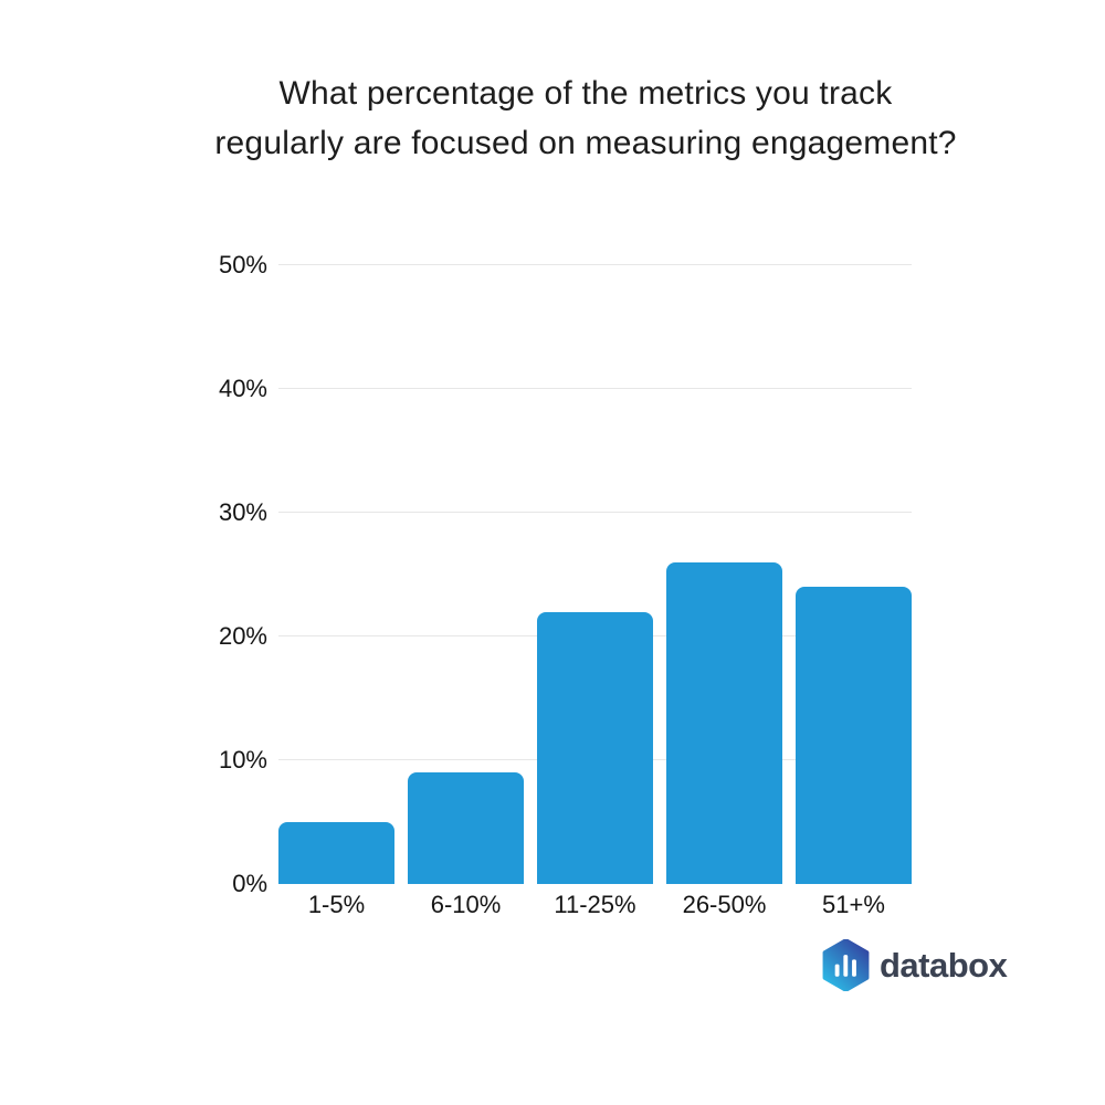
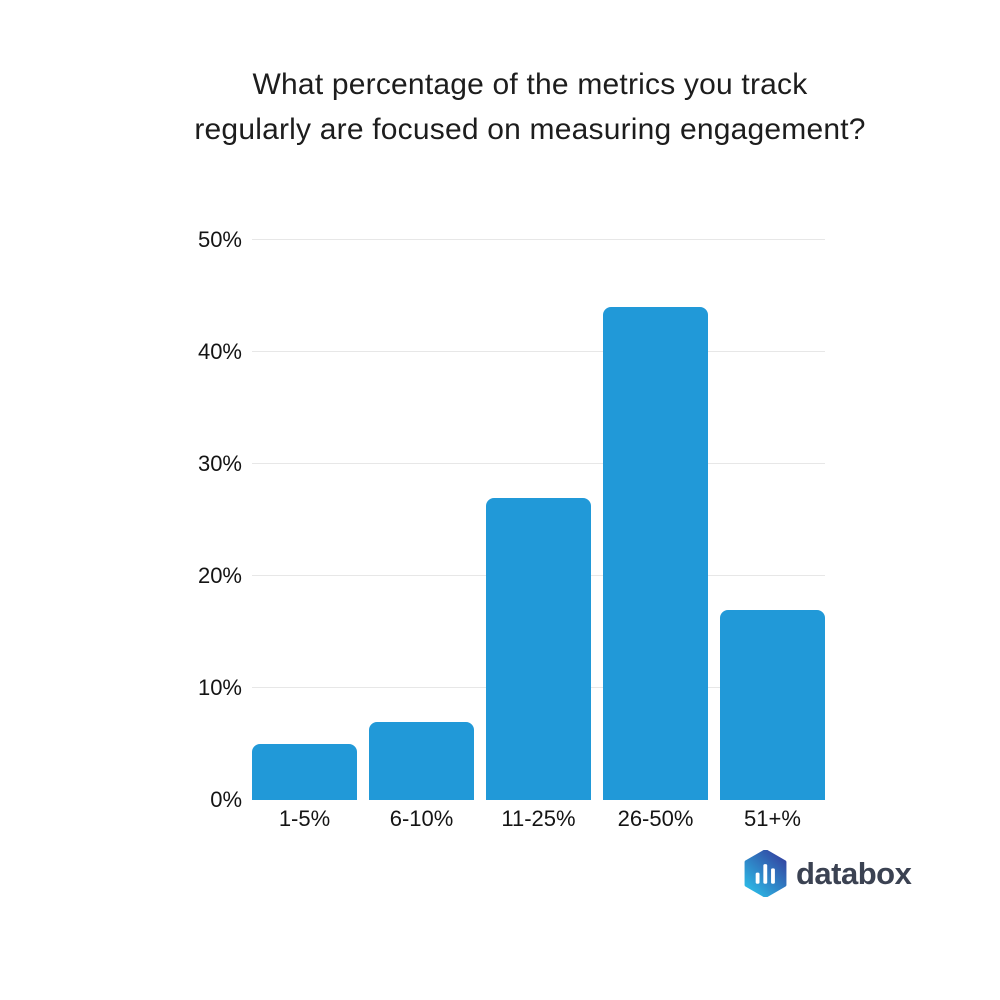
6-10%: 9% -> 7%
11-25%: 22% -> 27%
26-50%: 26% -> 44%
51+%: 24% -> 17%
